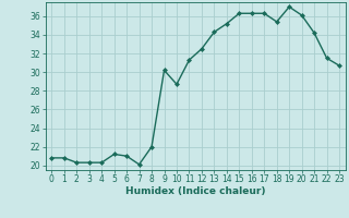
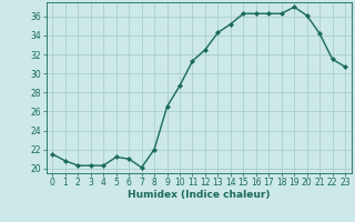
0: 20.8 -> 21.5
9: 30.2 -> 26.5
18: 35.4 -> 36.3
